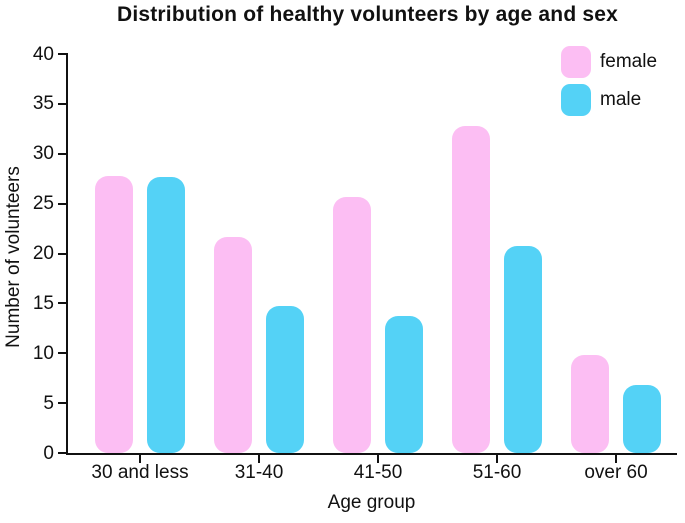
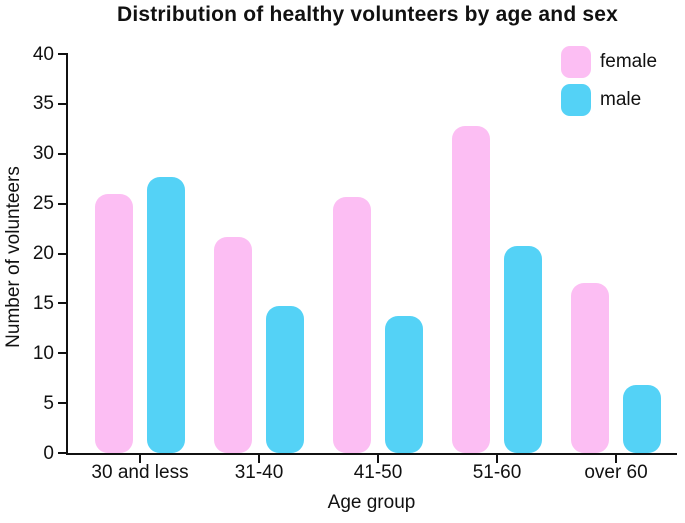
female/30 and less: 28 -> 26
female/over 60: 10 -> 17
